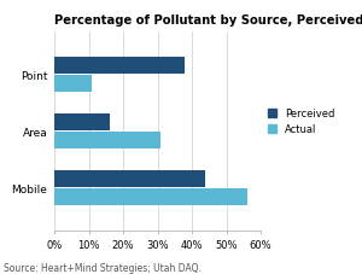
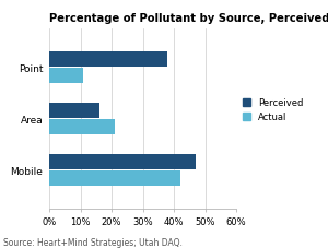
Actual/Area: 31% -> 21%
Perceived/Mobile: 44% -> 47%
Actual/Mobile: 56% -> 42%
